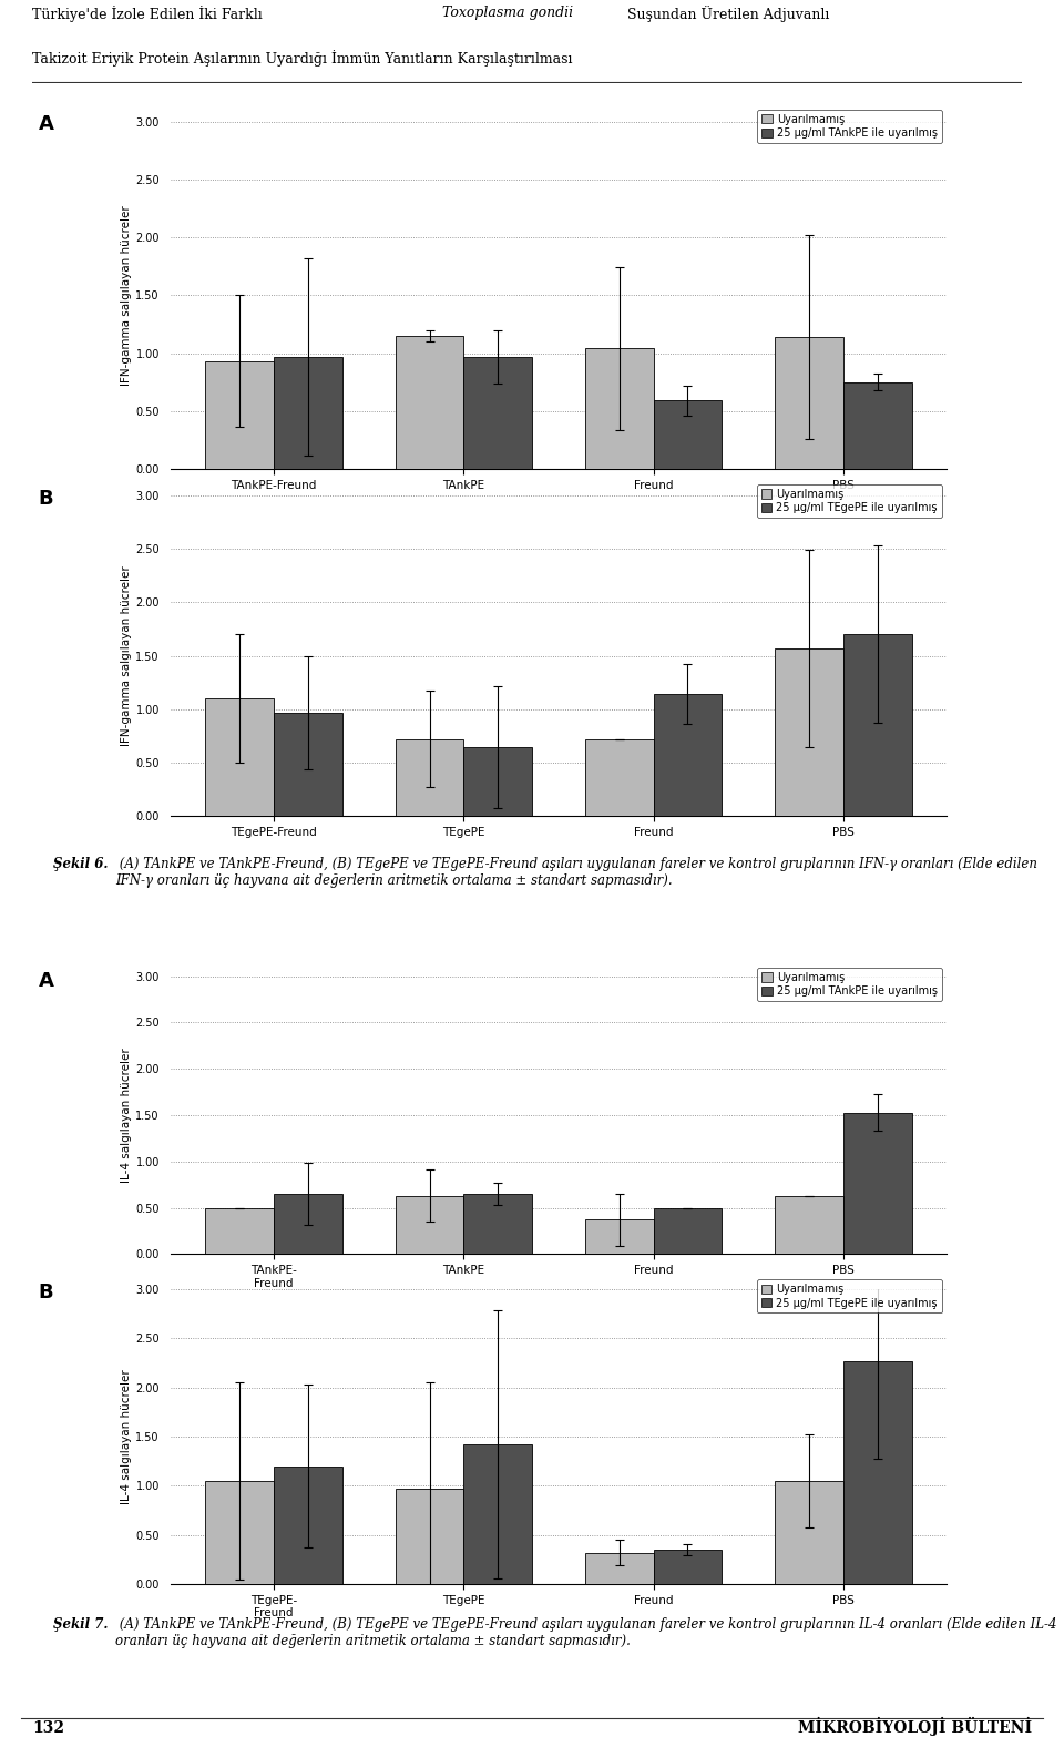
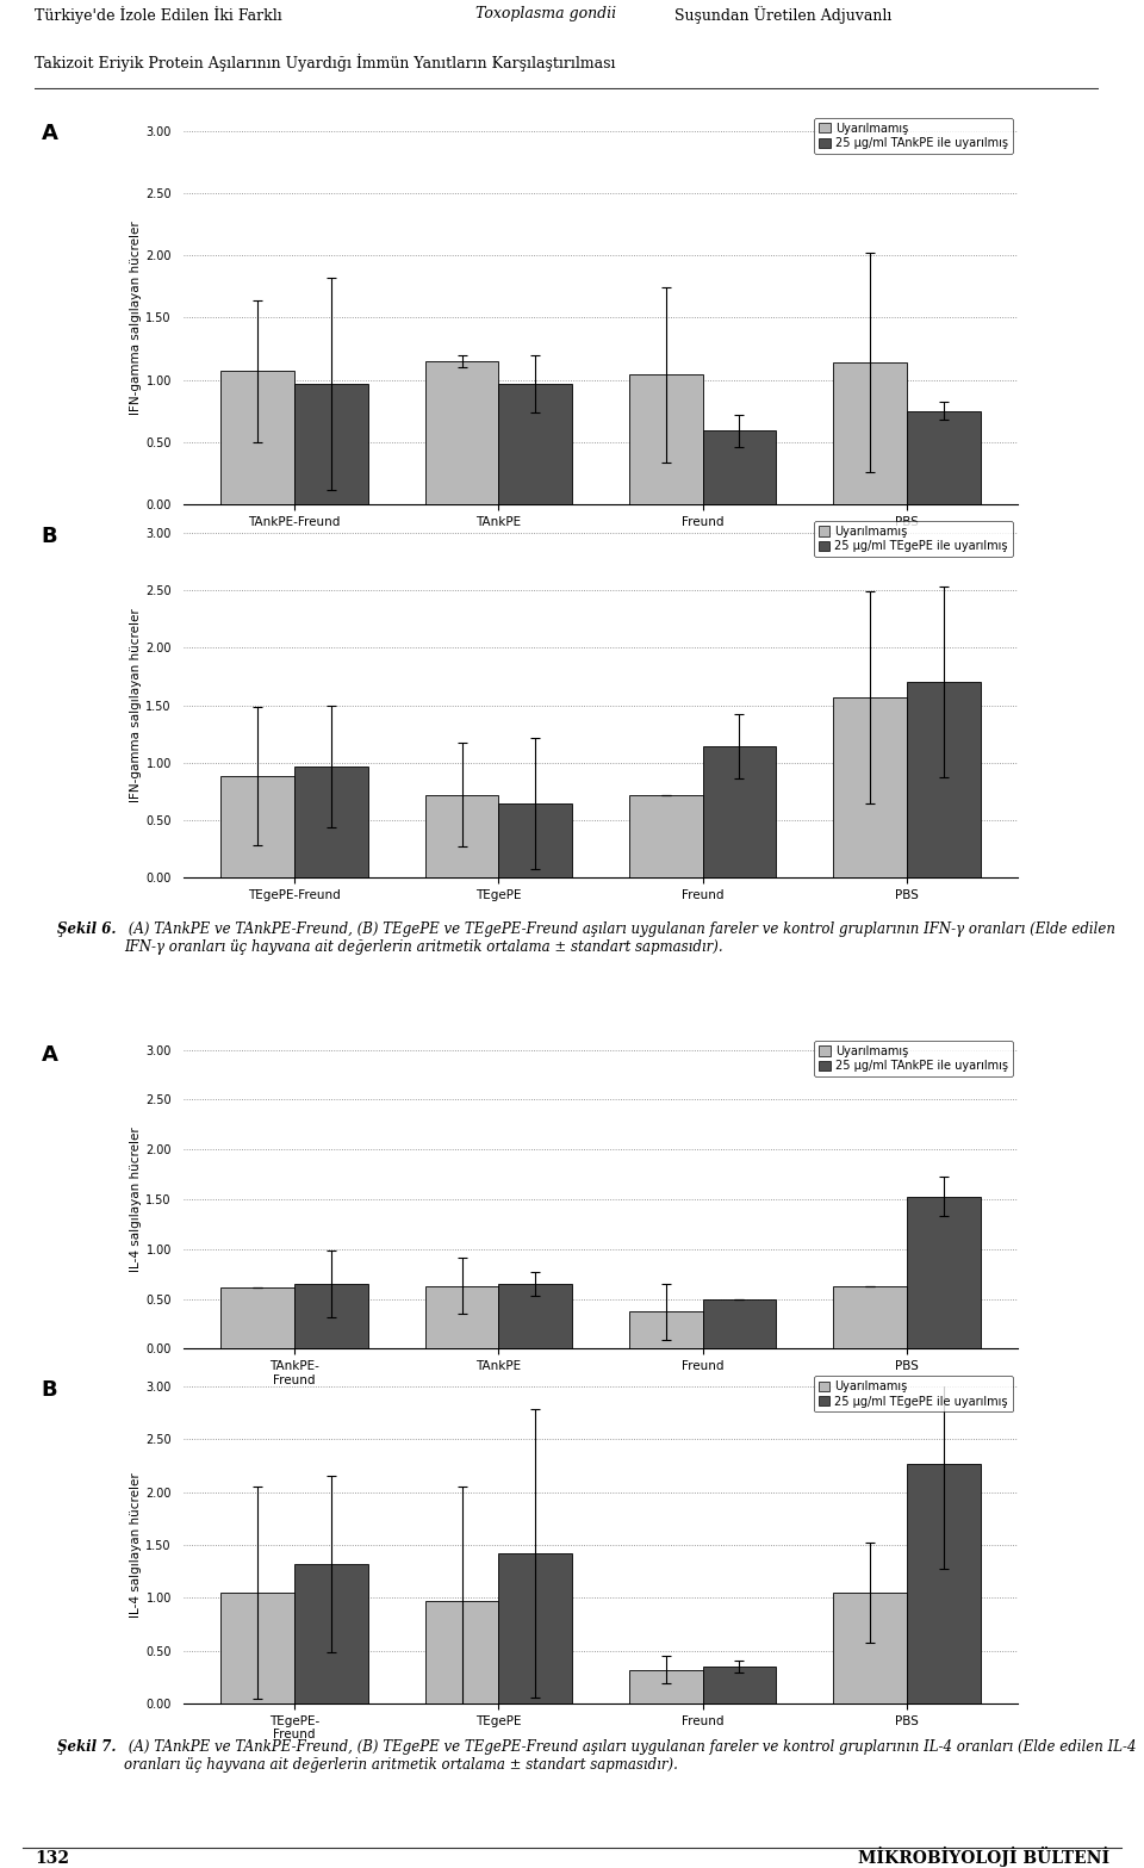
Uyarılmamış/TAnkPE-Freund: 0.93 -> 1.07
Uyarılmamış/TEgePE-Freund: 1.10 -> 0.88
Uyarılmamış/TAnkPE- Freund: 0.50 -> 0.62
25 µg/ml TEgePE ile uyarılmış/TEgePE- Freund: 1.20 -> 1.32
